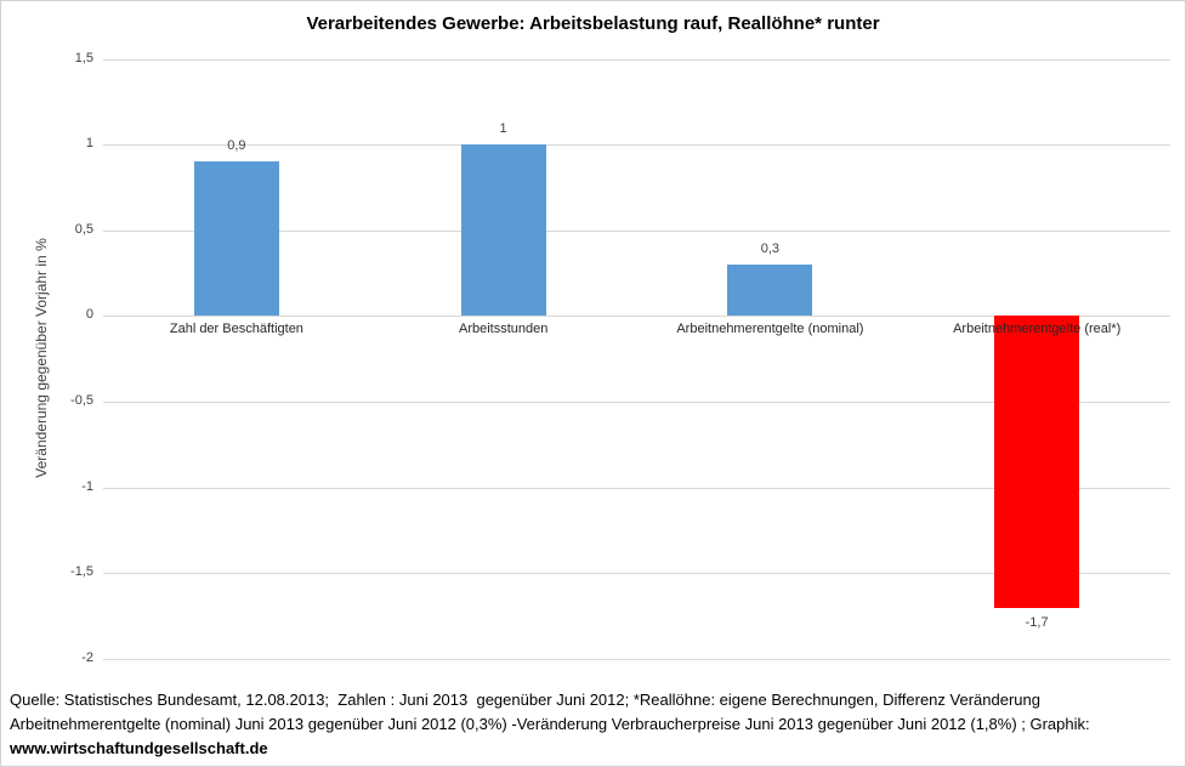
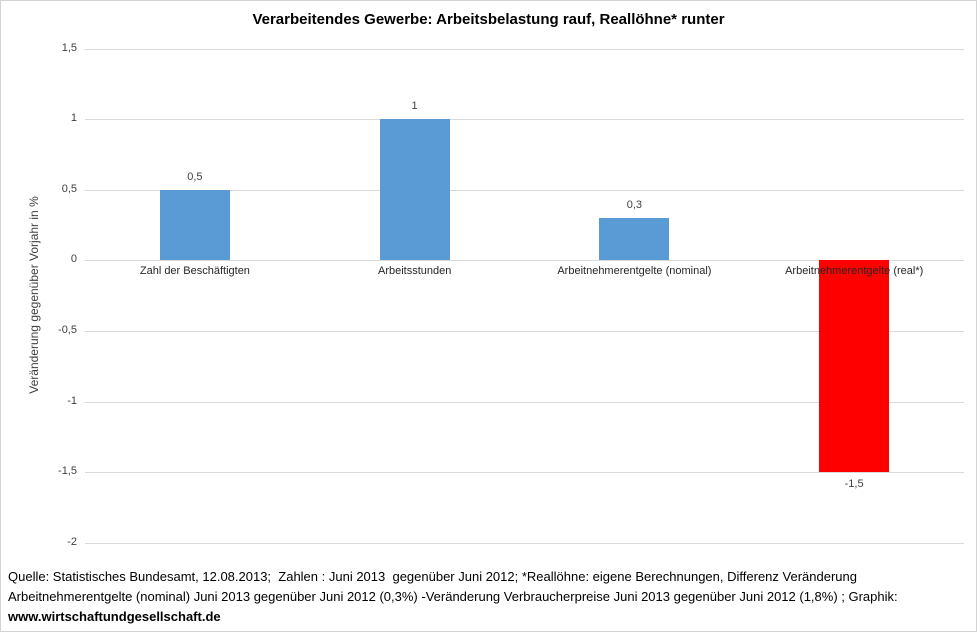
Zahl der Beschäftigten: 0,9 -> 0,5
Arbeitnehmerentgelte (real*): -1,7 -> -1,5
